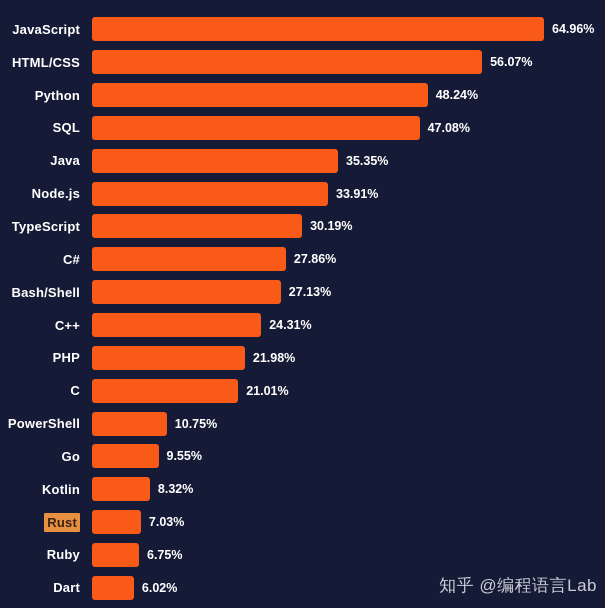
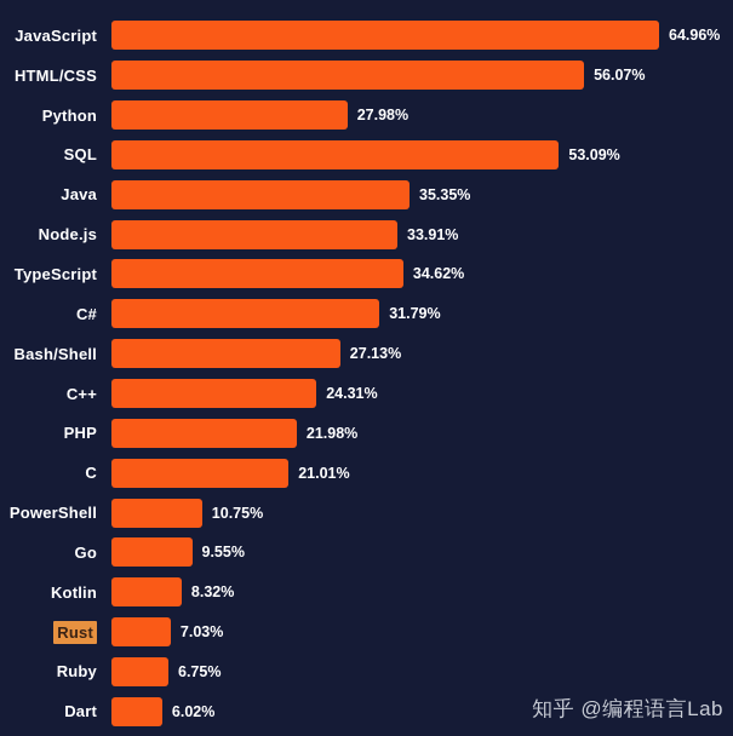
Python: 48.24% -> 27.98%
SQL: 47.08% -> 53.09%
TypeScript: 30.19% -> 34.62%
C#: 27.86% -> 31.79%
